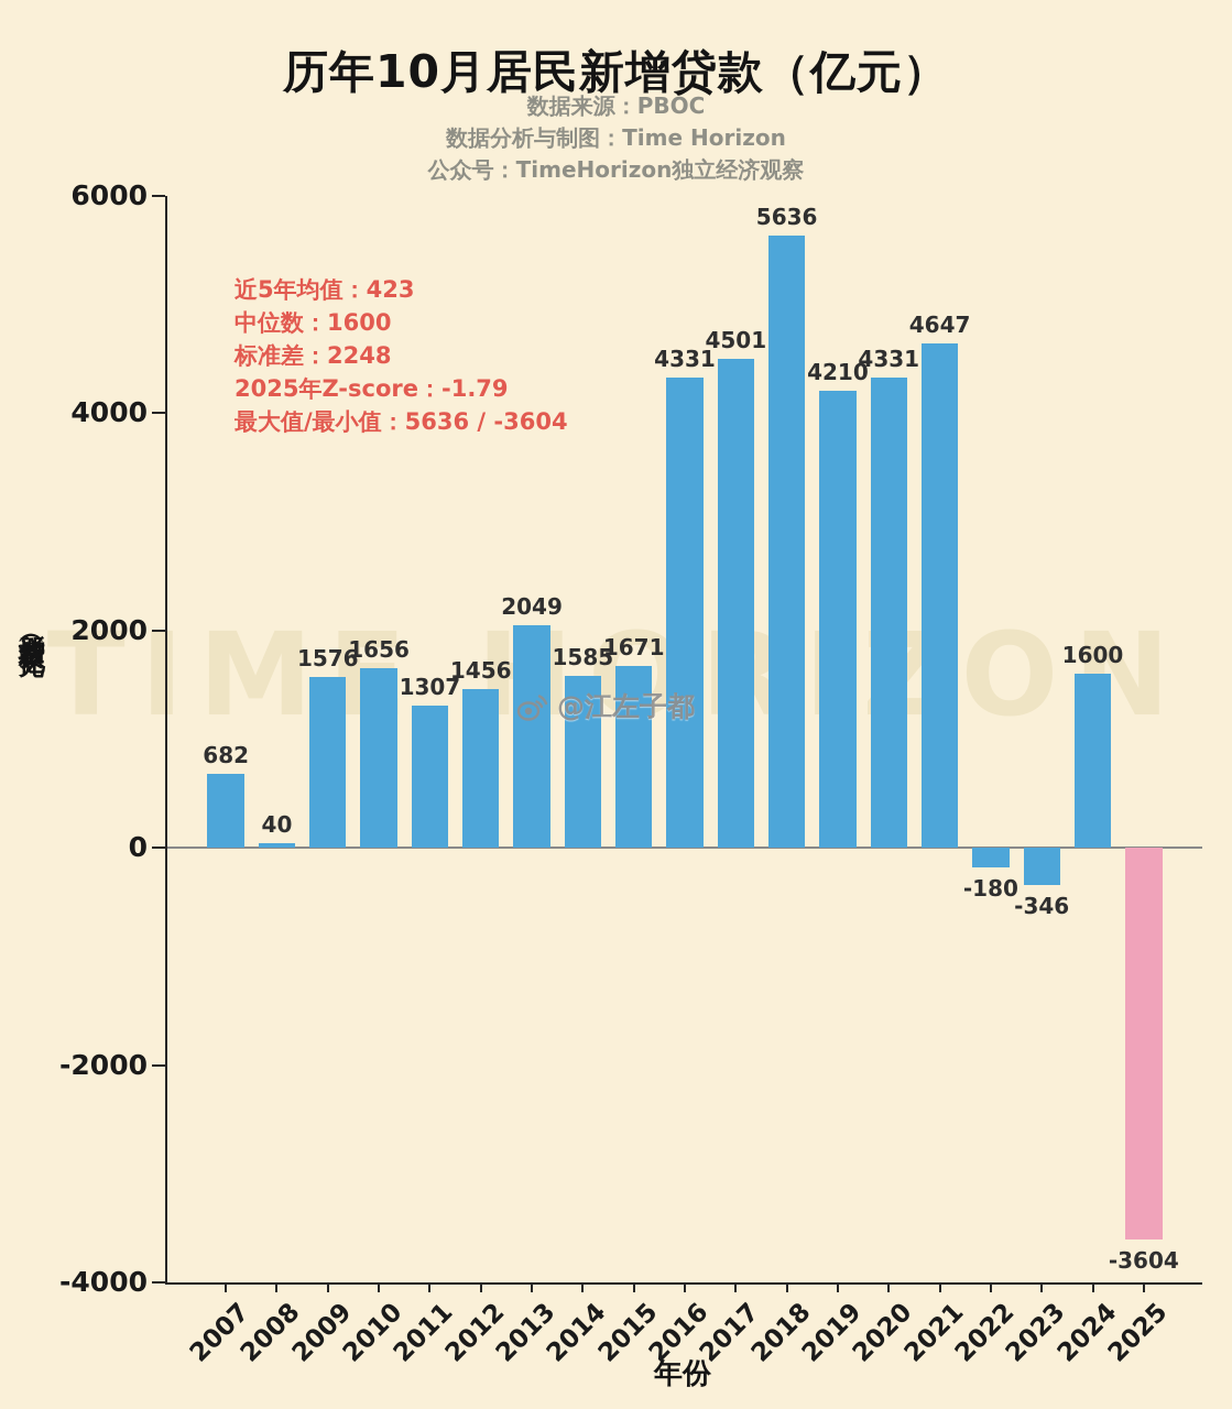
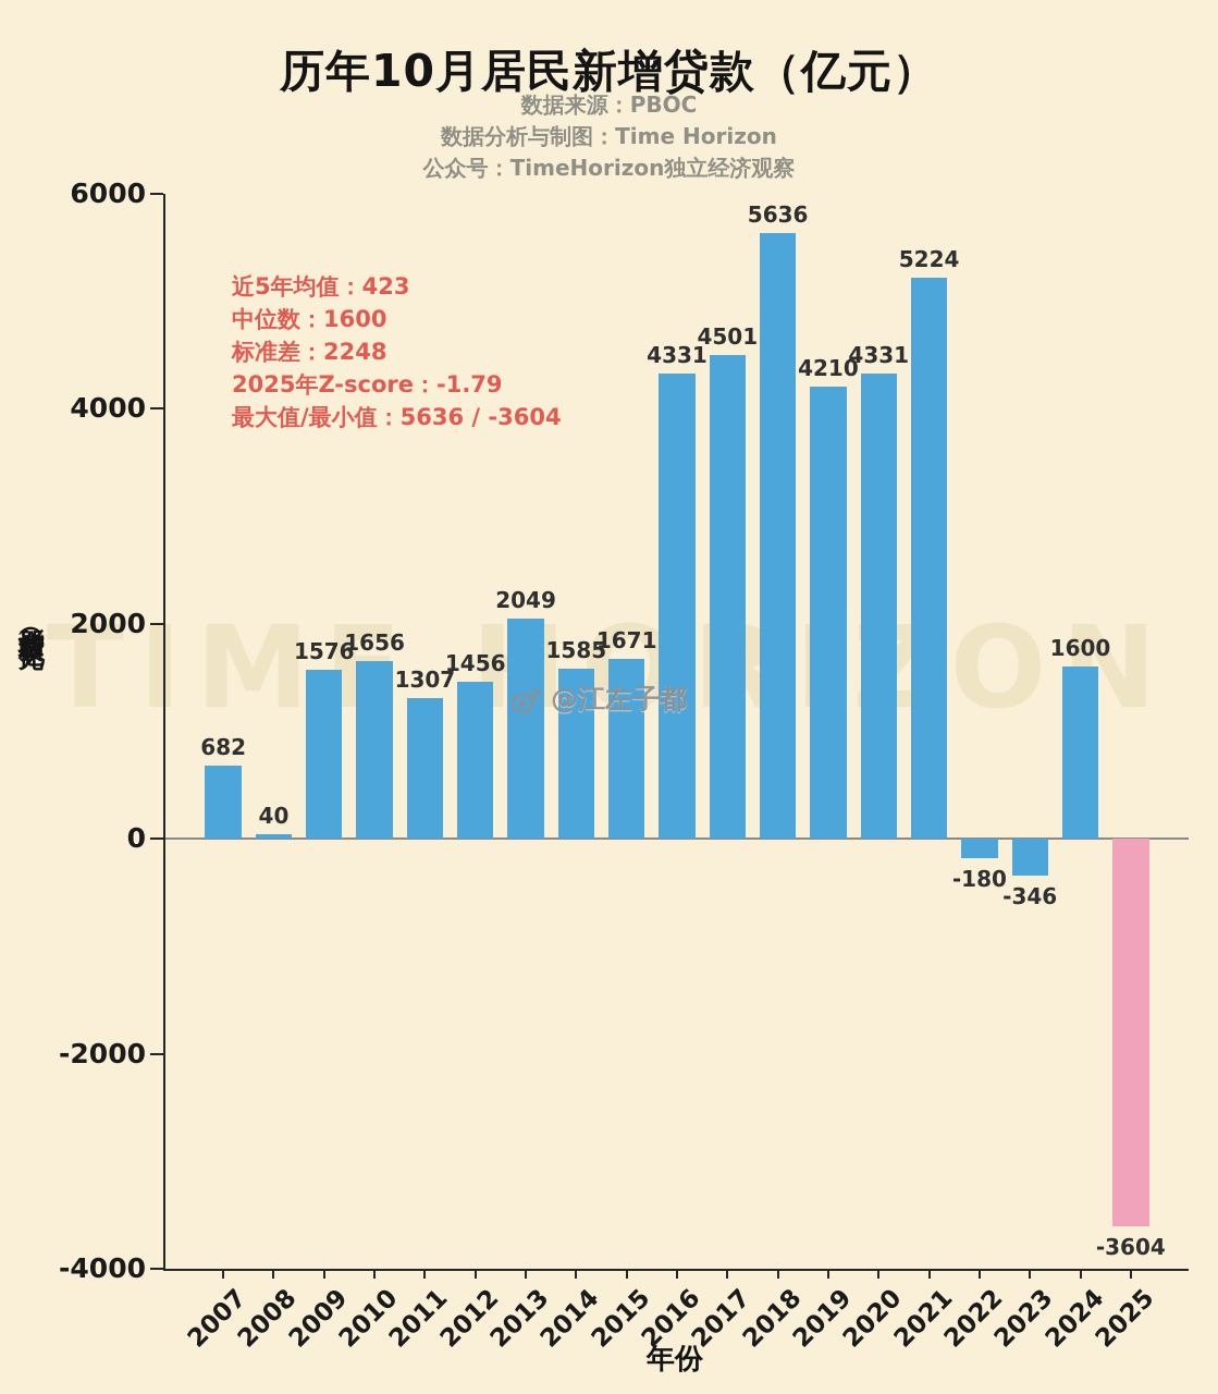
2021: 4647 -> 5224
